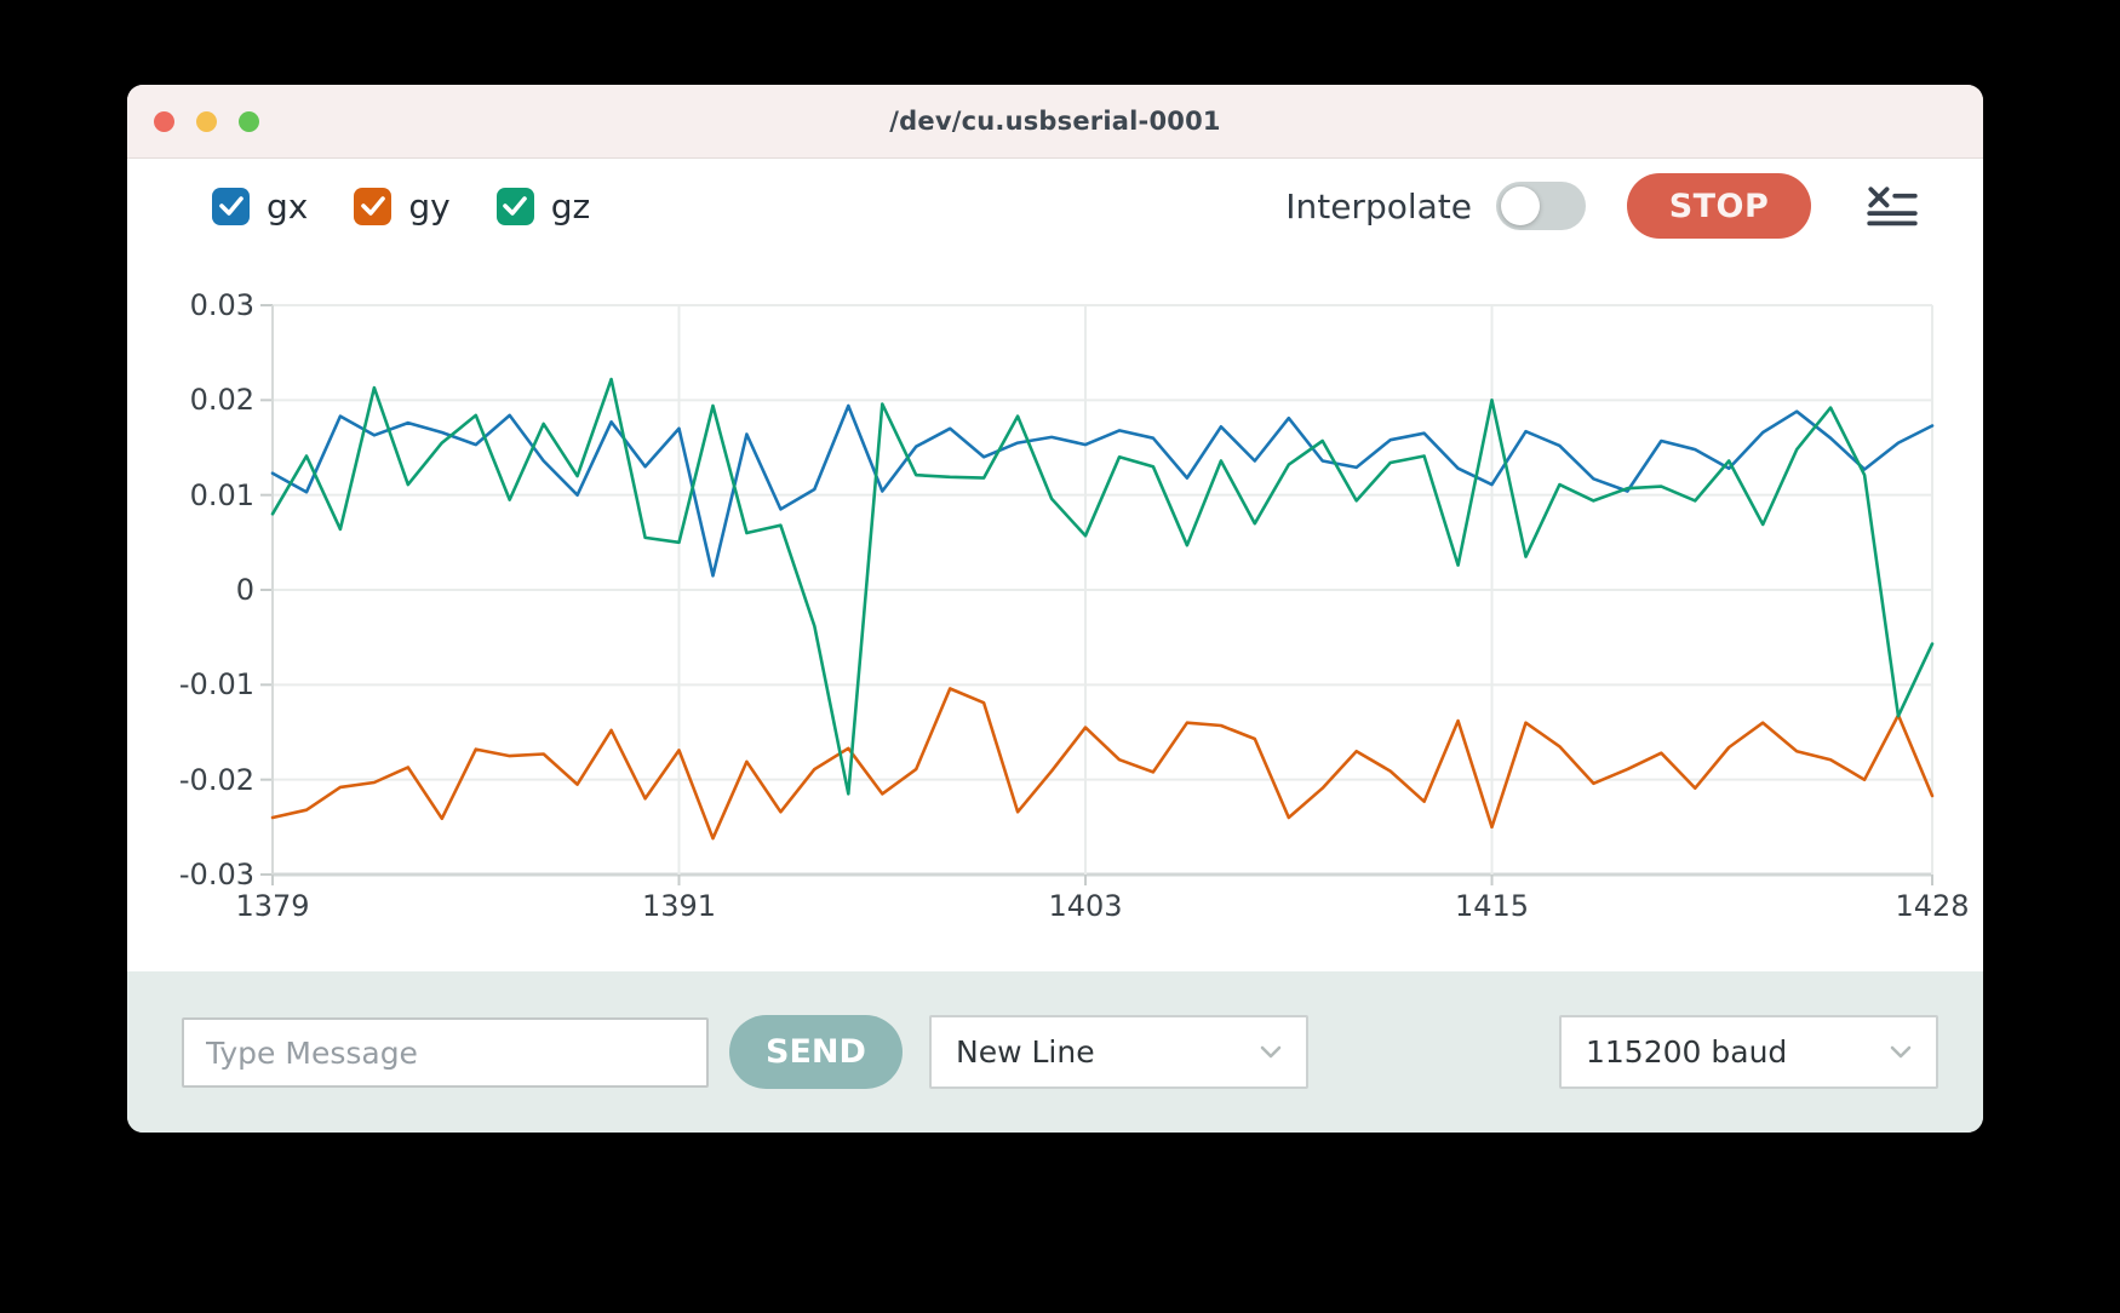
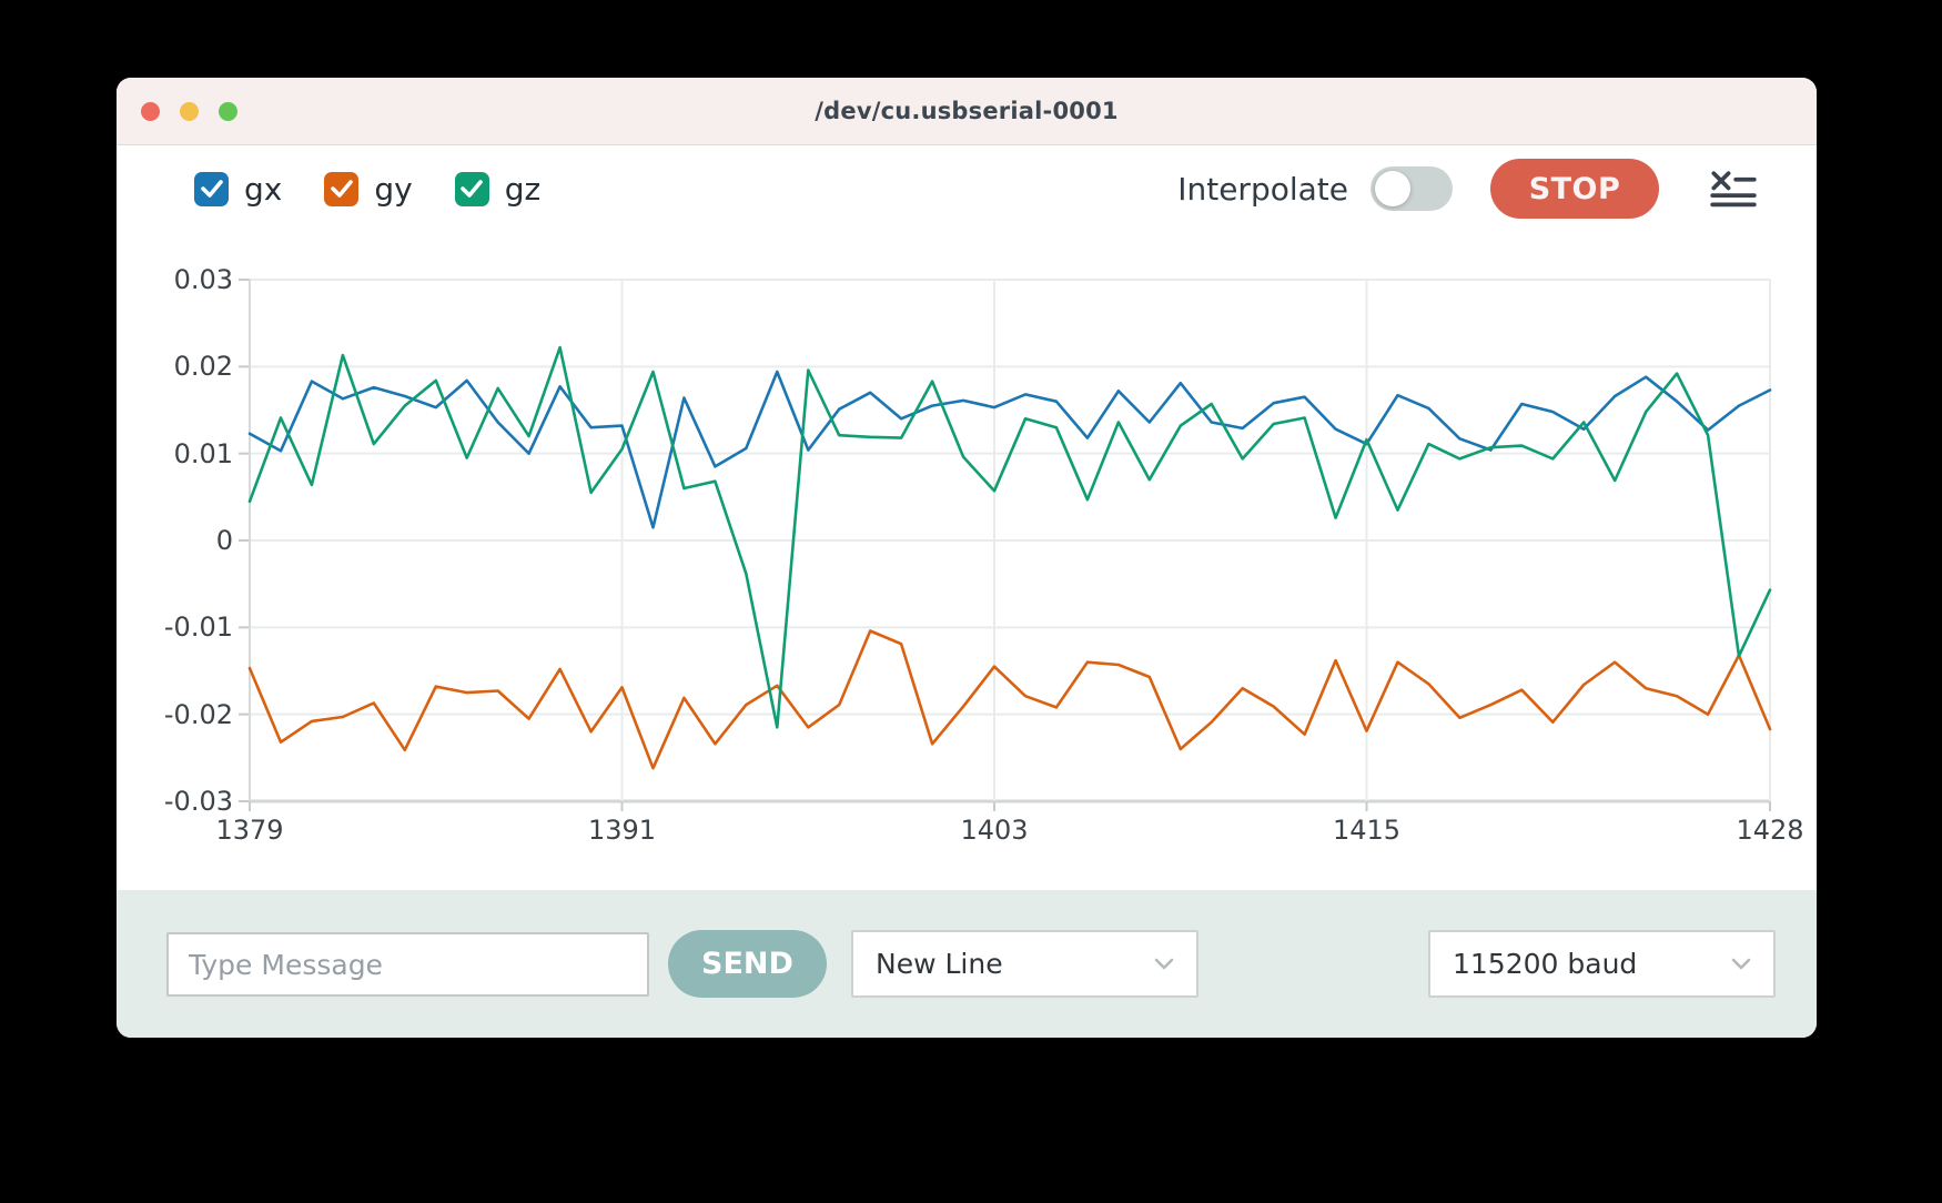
gy/1379: -0.024 -> -0.015
gz/1379: 0.008 -> 0.004
gx/1391: 0.017 -> 0.013
gz/1391: 0.005 -> 0.011
gy/1415: -0.025 -> -0.022
gz/1415: 0.020 -> 0.012
